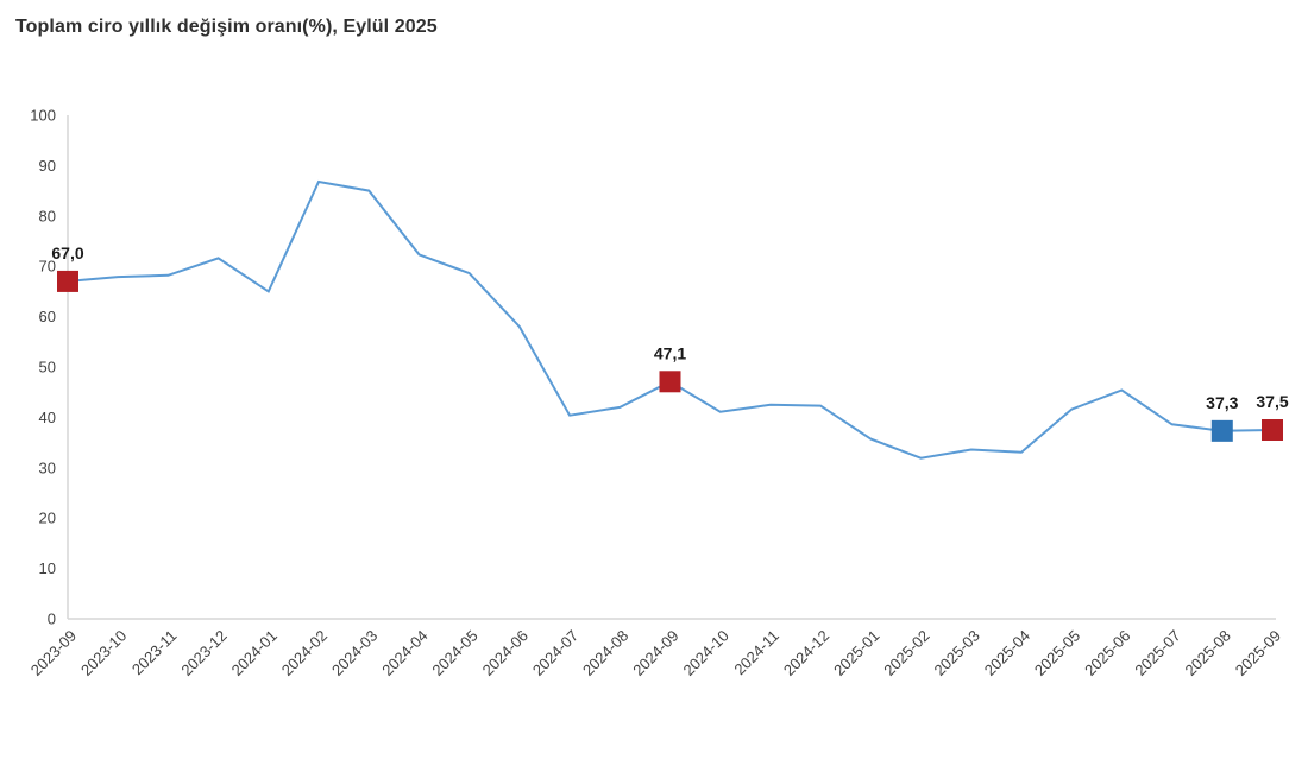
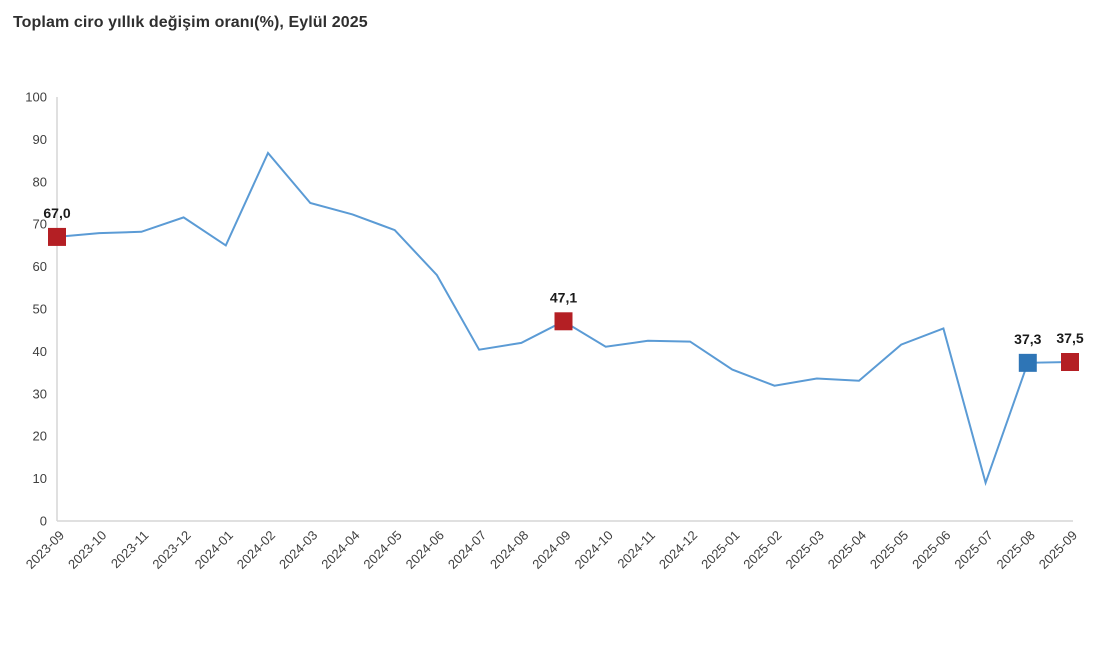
2024-03: 85 -> 75
2025-07: 39 -> 9
